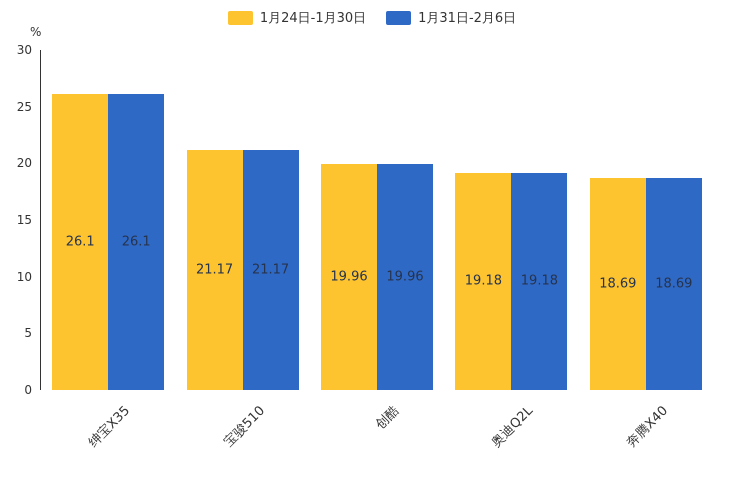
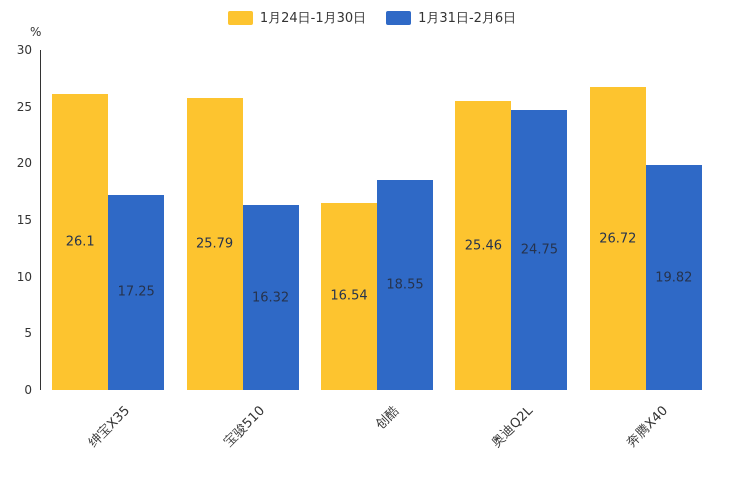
1月31日-2月6日/绅宝X35: 26.1 -> 17.25
1月24日-1月30日/宝骏510: 21.17 -> 25.79
1月31日-2月6日/宝骏510: 21.17 -> 16.32
1月24日-1月30日/创酷: 19.96 -> 16.54
1月31日-2月6日/创酷: 19.96 -> 18.55
1月24日-1月30日/奥迪Q2L: 19.18 -> 25.46
1月31日-2月6日/奥迪Q2L: 19.18 -> 24.75
1月24日-1月30日/奔腾X40: 18.69 -> 26.72
1月31日-2月6日/奔腾X40: 18.69 -> 19.82
